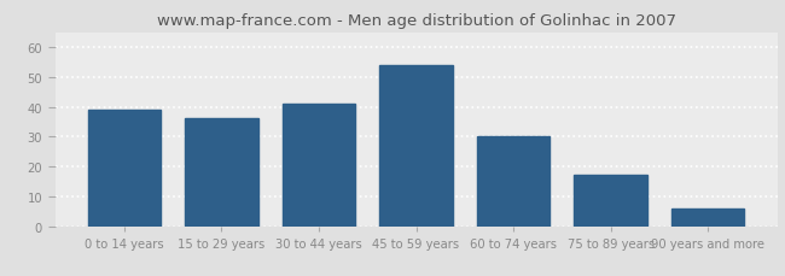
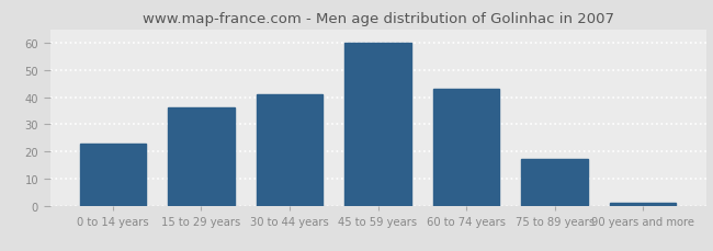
0 to 14 years: 39 -> 23
45 to 59 years: 54 -> 60
60 to 74 years: 30 -> 43
90 years and more: 6 -> 1
